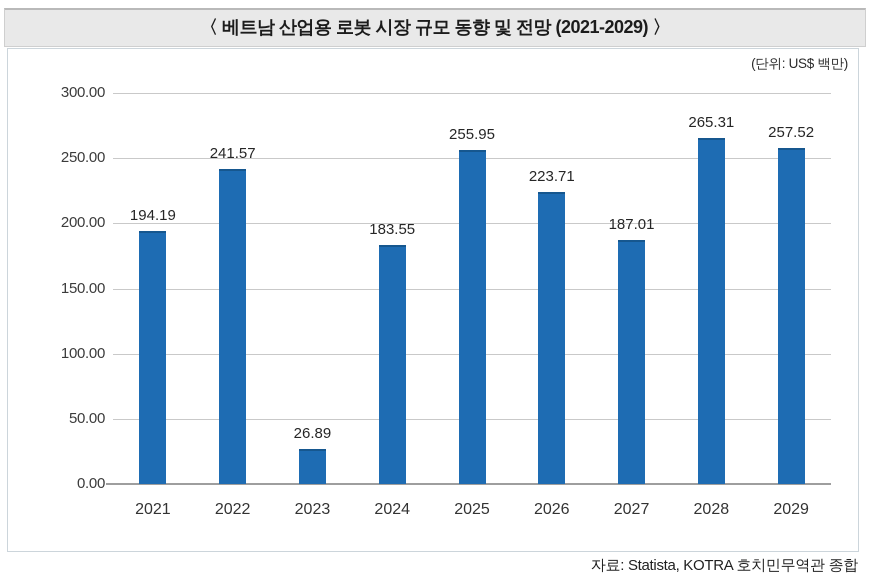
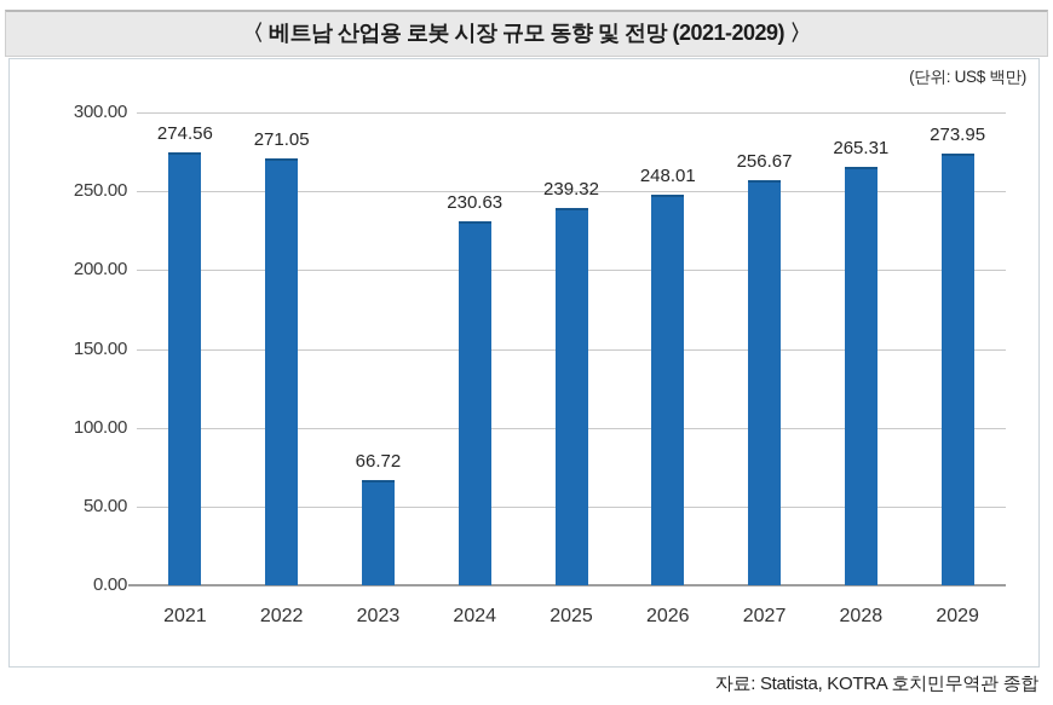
2021: 194.19 -> 274.56
2022: 241.57 -> 271.05
2023: 26.89 -> 66.72
2024: 183.55 -> 230.63
2025: 255.95 -> 239.32
2026: 223.71 -> 248.01
2027: 187.01 -> 256.67
2029: 257.52 -> 273.95
